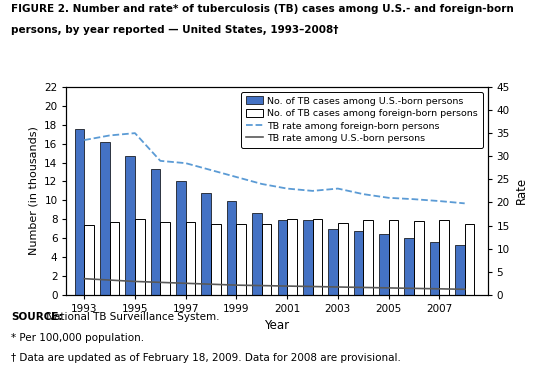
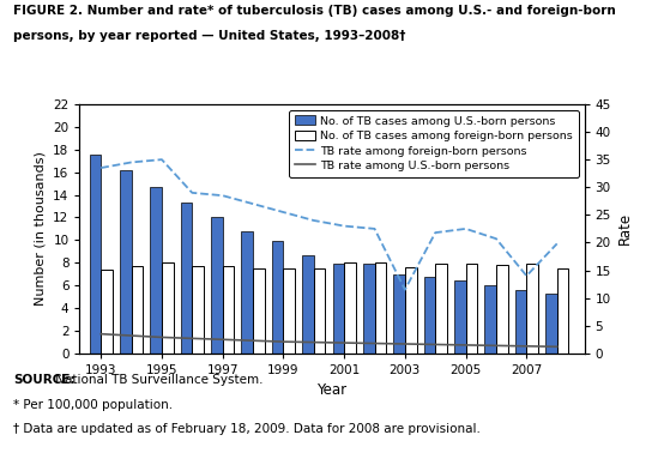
TB rate among foreign-born persons/2003: 23.0 -> 11.5
TB rate among foreign-born persons/2005: 21.0 -> 22.5
TB rate among foreign-born persons/2007: 20.3 -> 14.0
